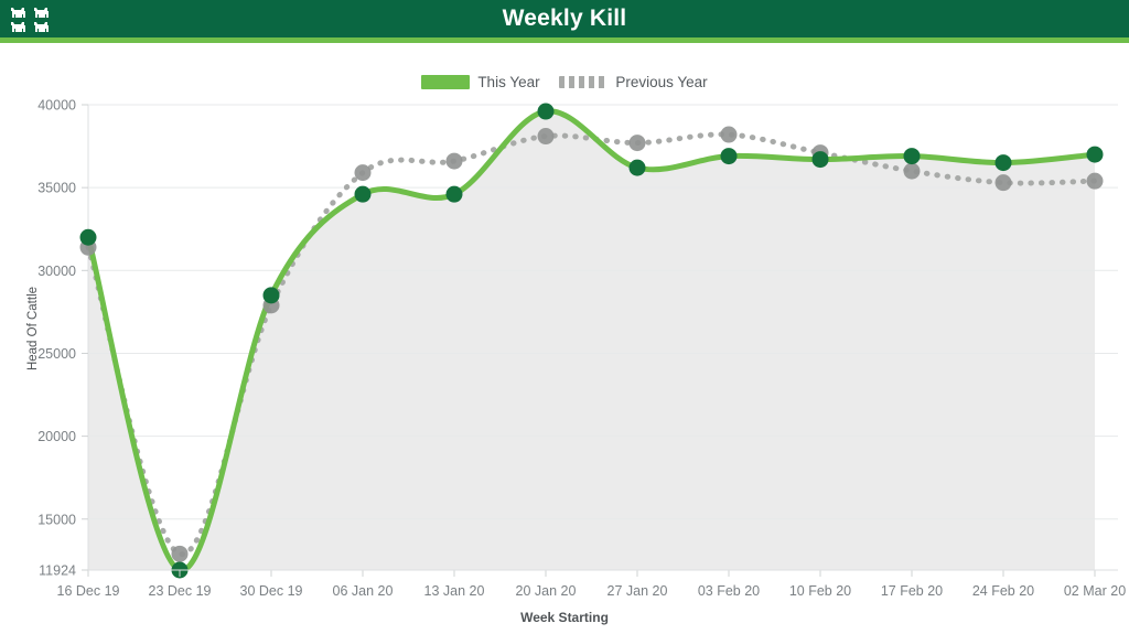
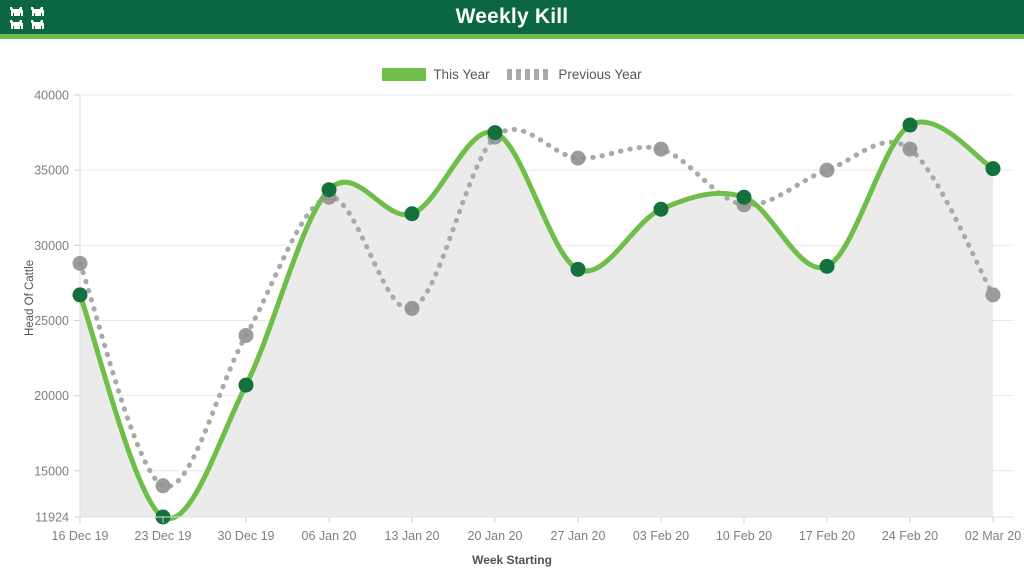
This Year/16 Dec 19: 32000 -> 26700
Previous Year/16 Dec 19: 31400 -> 28800
Previous Year/23 Dec 19: 12900 -> 14000
This Year/30 Dec 19: 28500 -> 20700
Previous Year/30 Dec 19: 27900 -> 24000
This Year/06 Jan 20: 34600 -> 33700
Previous Year/06 Jan 20: 35900 -> 33200
This Year/13 Jan 20: 34600 -> 32100
Previous Year/13 Jan 20: 36600 -> 25800
This Year/20 Jan 20: 39600 -> 37500
Previous Year/20 Jan 20: 38100 -> 37200
This Year/27 Jan 20: 36200 -> 28400
Previous Year/27 Jan 20: 37700 -> 35800
This Year/03 Feb 20: 36900 -> 32400
Previous Year/03 Feb 20: 38200 -> 36400
This Year/10 Feb 20: 36700 -> 33200
Previous Year/10 Feb 20: 37100 -> 32700
This Year/17 Feb 20: 36900 -> 28600
Previous Year/17 Feb 20: 36000 -> 35000
This Year/24 Feb 20: 36500 -> 38000
Previous Year/24 Feb 20: 35300 -> 36400
This Year/02 Mar 20: 37000 -> 35100
Previous Year/02 Mar 20: 35400 -> 26700
